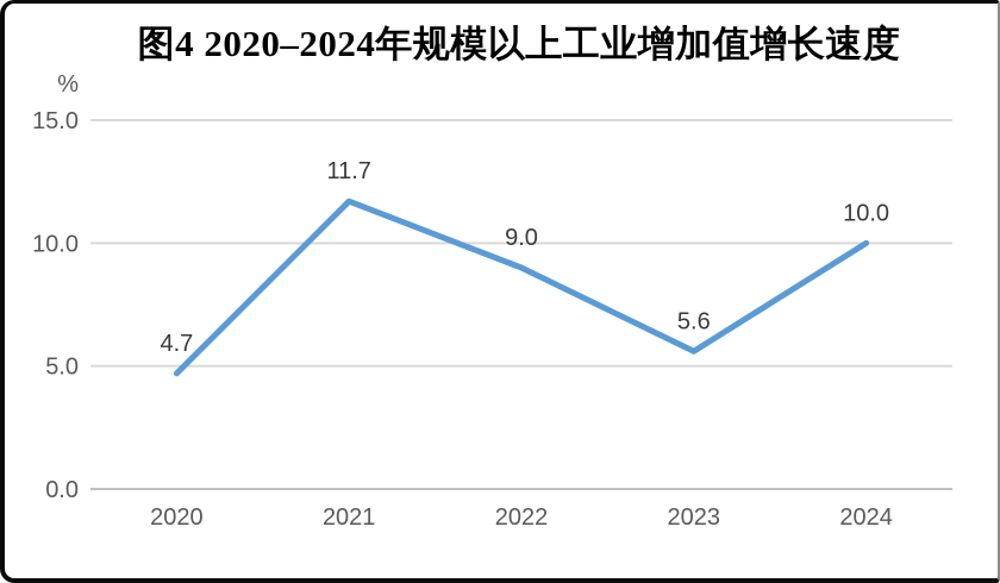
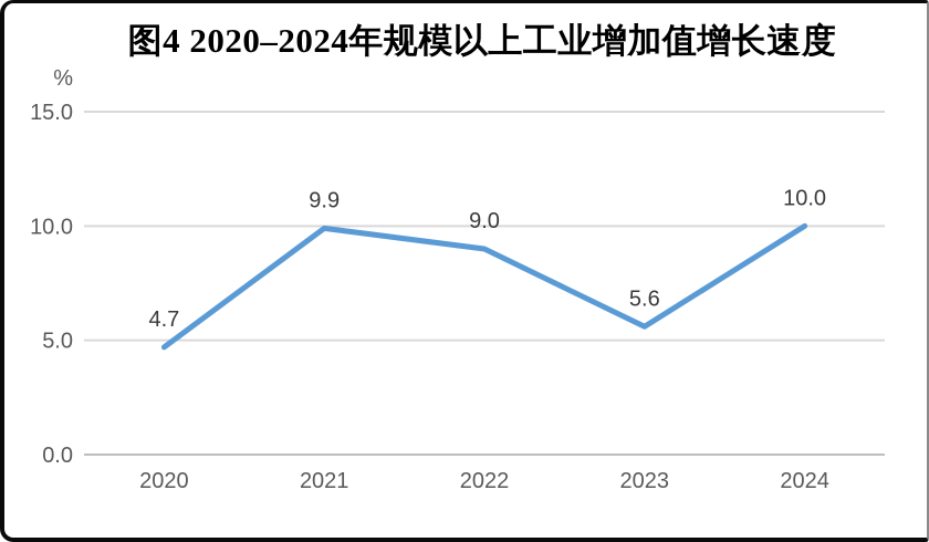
2021: 11.7 -> 9.9
